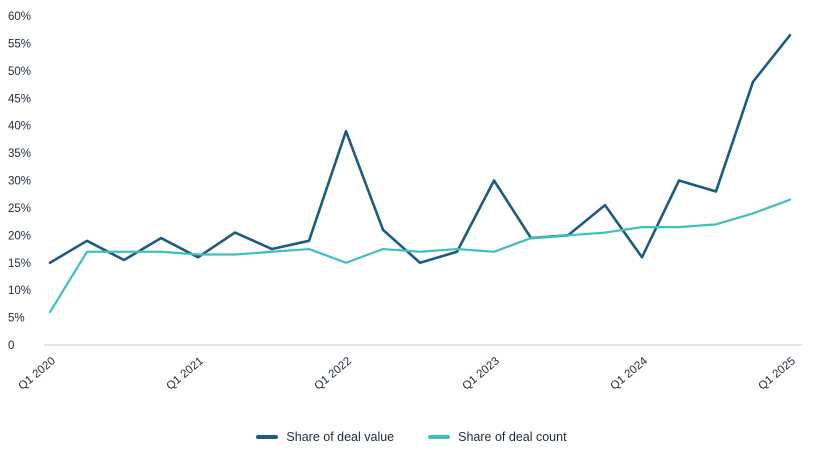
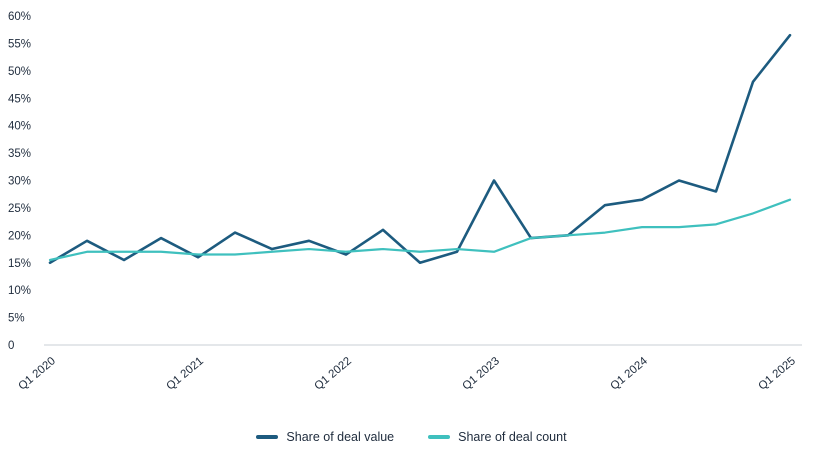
Share of deal count/Q1 2020: 6% -> 16%
Share of deal value/Q1 2022: 39% -> 16%
Share of deal count/Q1 2022: 15% -> 17%
Share of deal value/Q1 2024: 16% -> 26%
